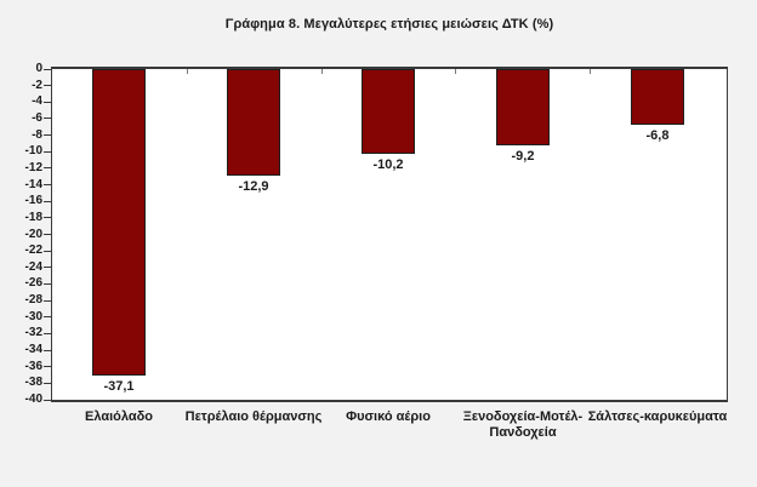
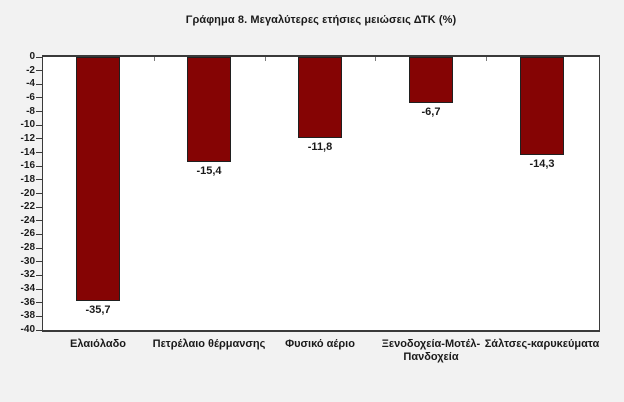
Ελαιόλαδο: -37,1 -> -35,7
Πετρέλαιο θέρμανσης: -12,9 -> -15,4
Φυσικό αέριο: -10,2 -> -11,8
Ξενοδοχεία-Μοτέλ-Πανδοχεία: -9,2 -> -6,7
Σάλτσες-καρυκεύματα: -6,8 -> -14,3
